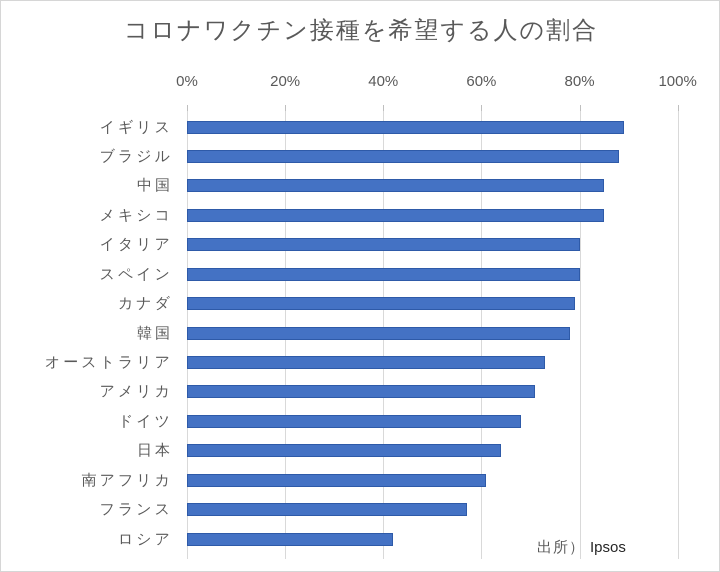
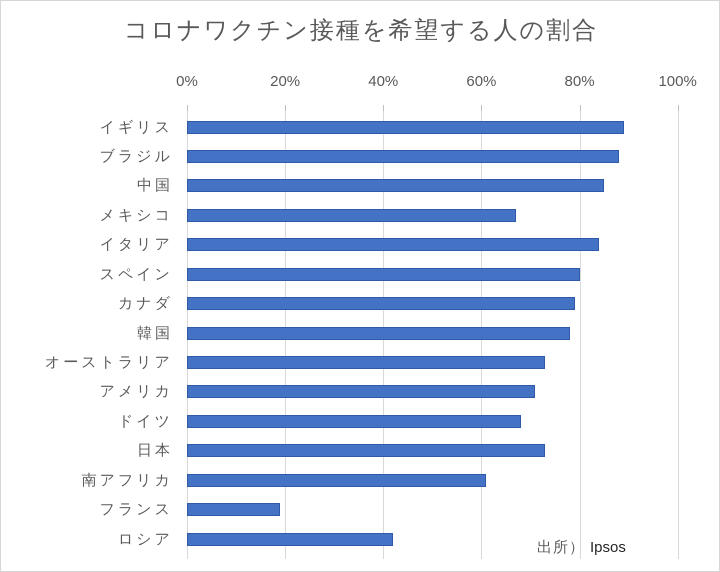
メキシコ: 85% -> 67%
イタリア: 80% -> 84%
日本: 64% -> 73%
フランス: 57% -> 19%
